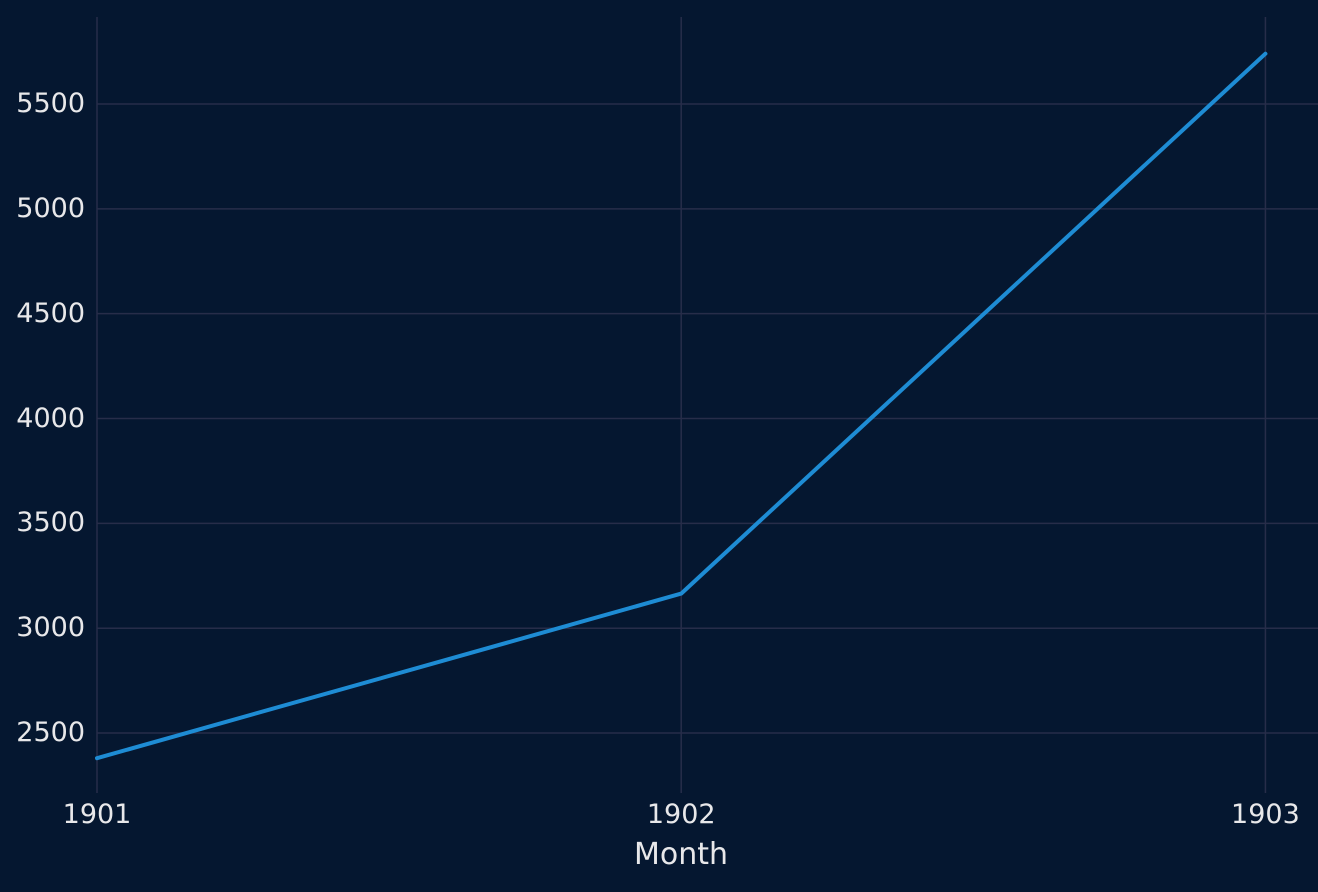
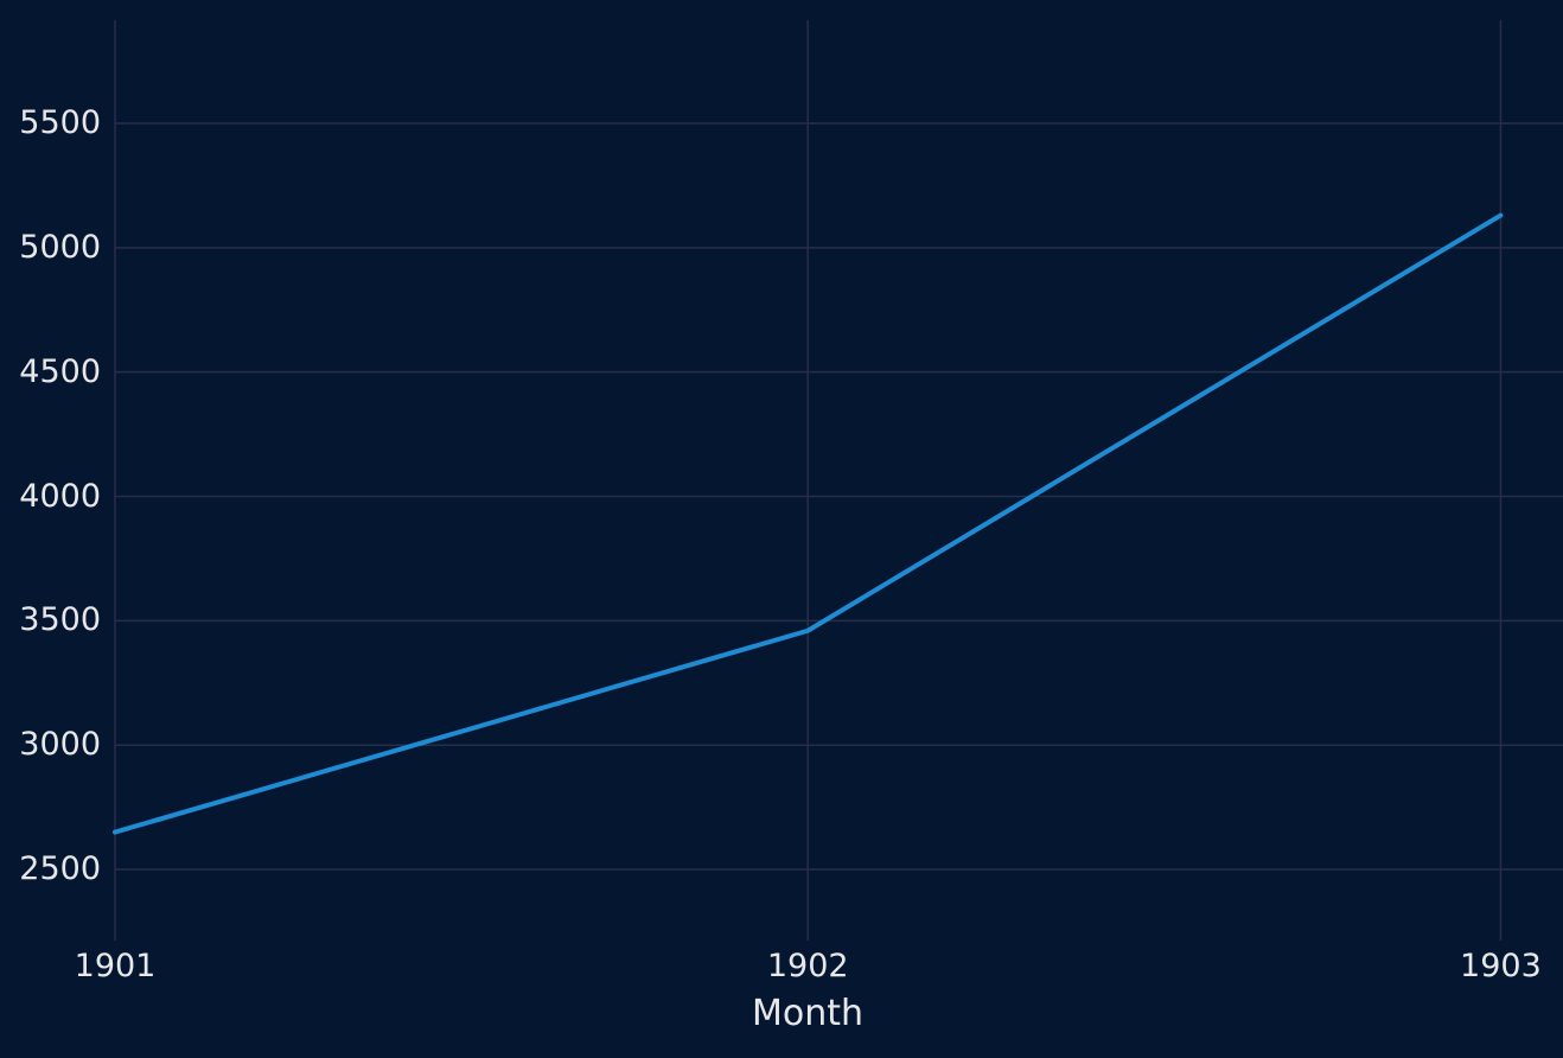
1901: 2380 -> 2650
1902: 3160 -> 3460
1903: 5740 -> 5130
